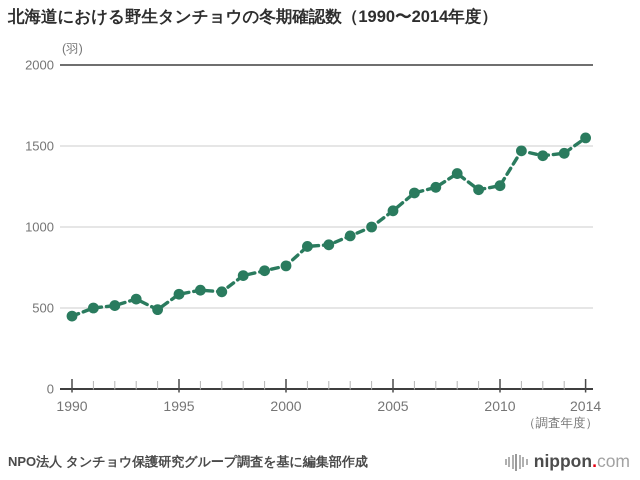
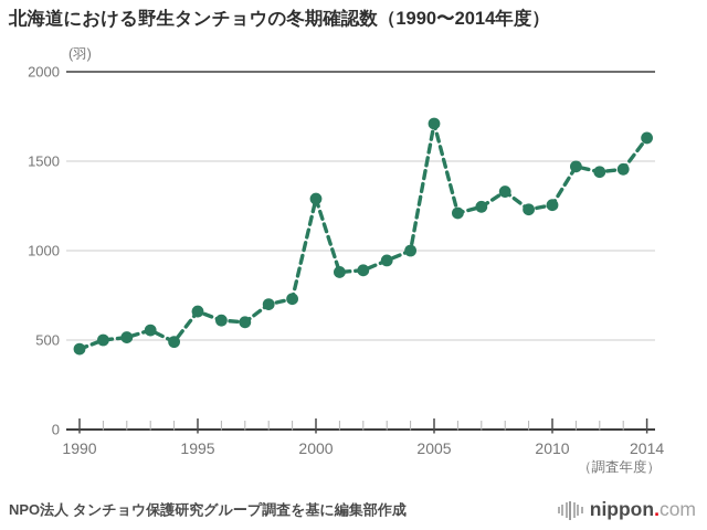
1995: 580 -> 660
2000: 760 -> 1290
2005: 1100 -> 1710
2014: 1550 -> 1630
